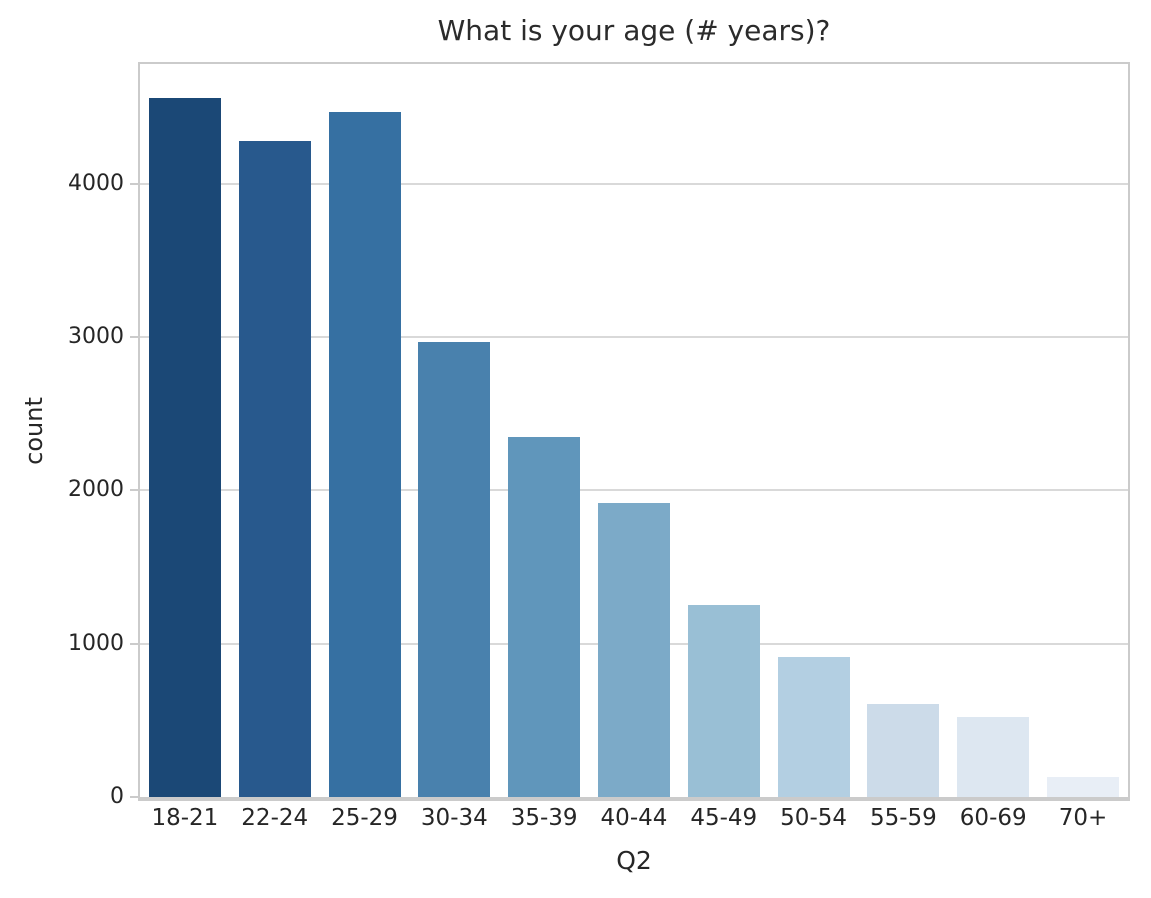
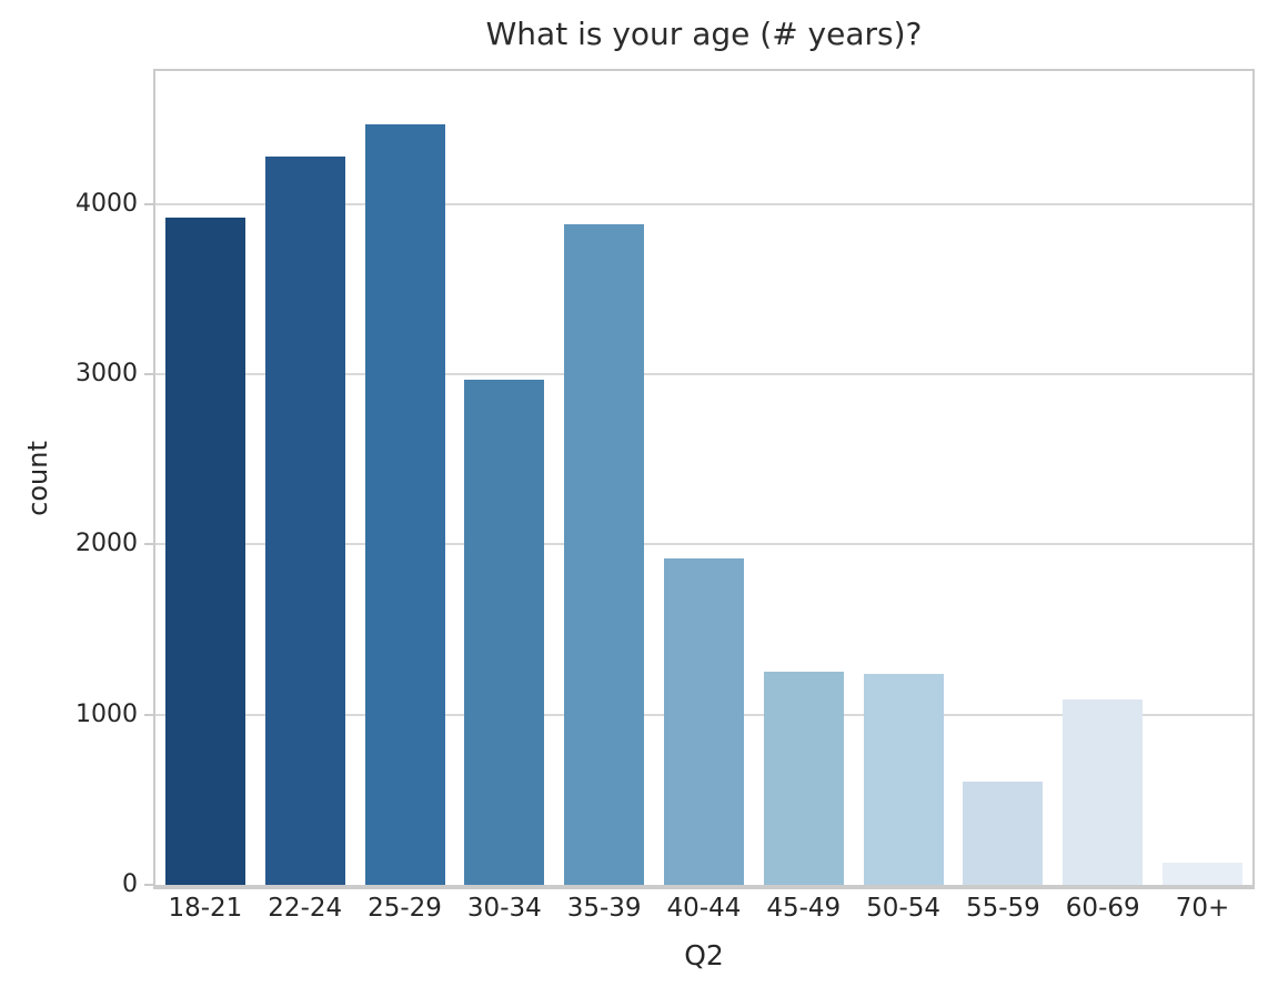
18-21: 4560 -> 3920
35-39: 2350 -> 3880
50-54: 920 -> 1240
60-69: 520 -> 1090
